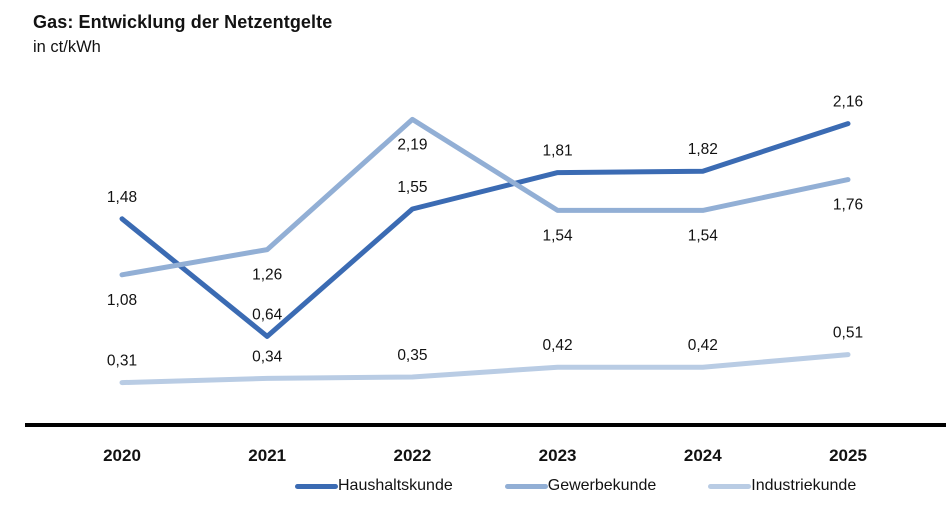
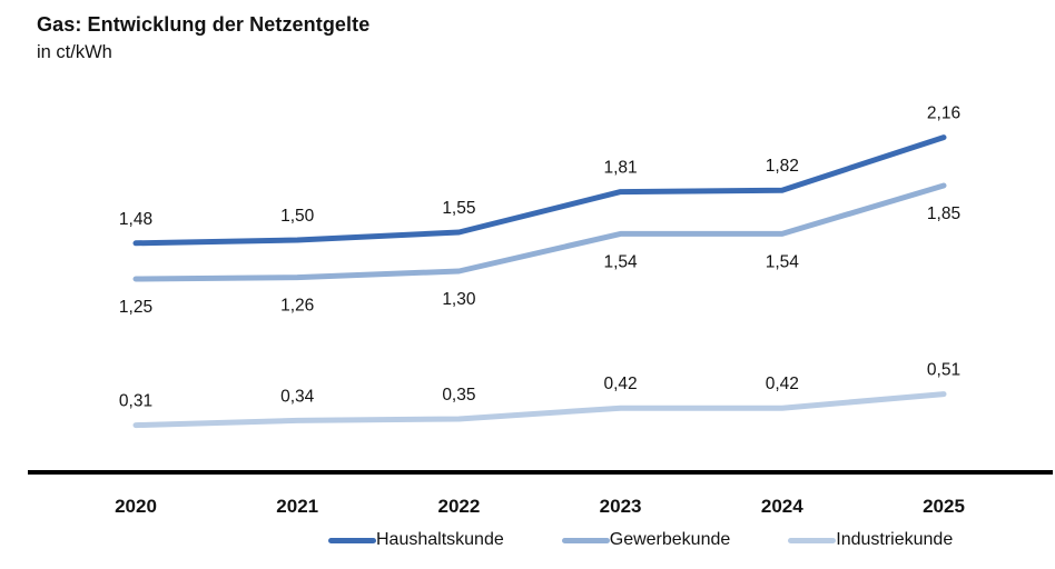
Gewerbekunde/2020: 1,08 -> 1,25
Haushaltskunde/2021: 0,64 -> 1,50
Gewerbekunde/2022: 2,19 -> 1,30
Gewerbekunde/2025: 1,76 -> 1,85
